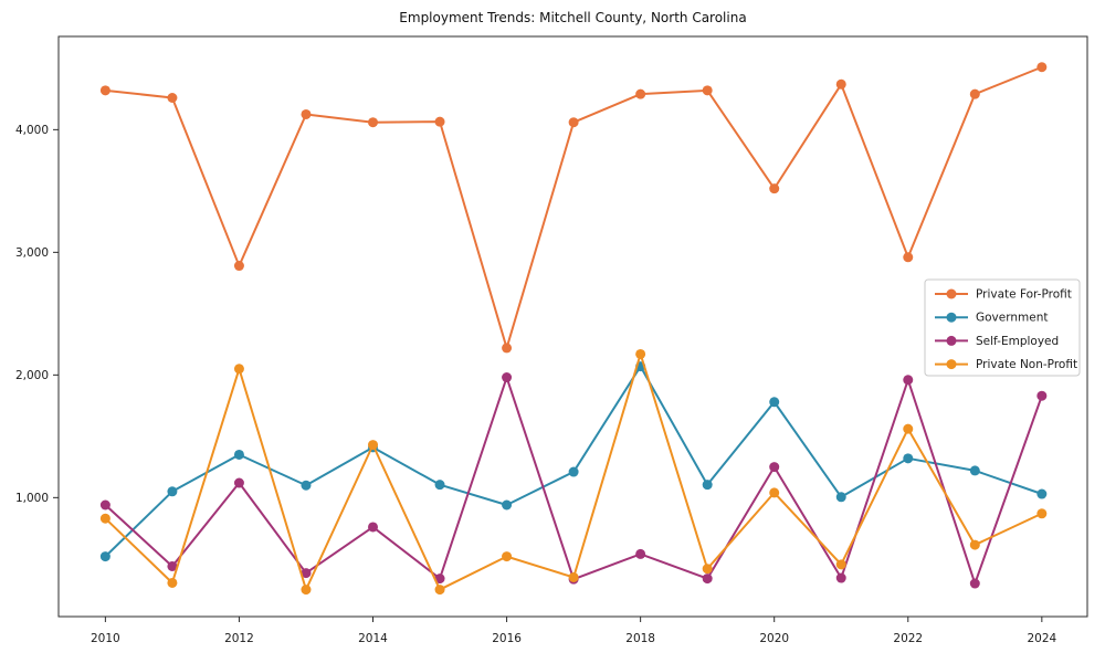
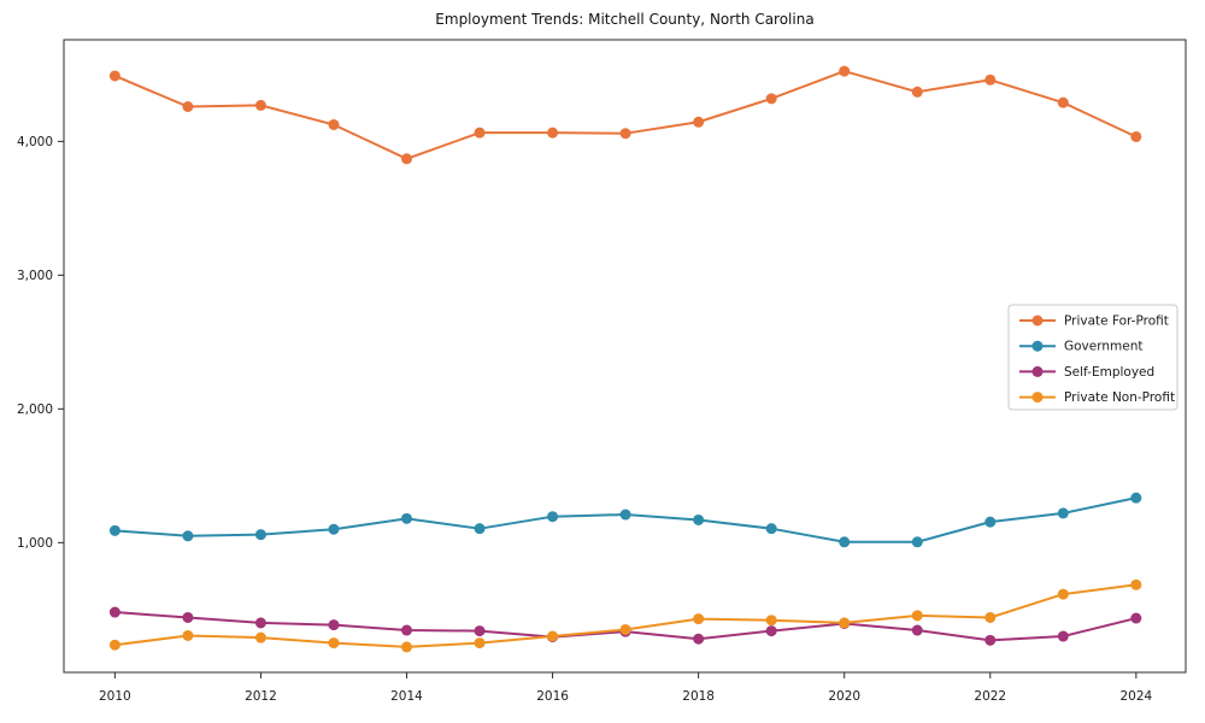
Private For-Profit/2010: 4320 -> 4490
Government/2010: 520 -> 1090
Self-Employed/2010: 940 -> 480
Private Non-Profit/2010: 830 -> 240
Private For-Profit/2012: 2890 -> 4270
Government/2012: 1350 -> 1060
Self-Employed/2012: 1120 -> 400
Private Non-Profit/2012: 2050 -> 290
Private For-Profit/2014: 4060 -> 3870
Government/2014: 1410 -> 1180
Self-Employed/2014: 760 -> 340
Private Non-Profit/2014: 1430 -> 220
Private For-Profit/2016: 2220 -> 4060
Government/2016: 940 -> 1200
Self-Employed/2016: 1980 -> 300
Private Non-Profit/2016: 520 -> 300
Private For-Profit/2018: 4290 -> 4140
Government/2018: 2070 -> 1170
Self-Employed/2018: 540 -> 280
Private Non-Profit/2018: 2170 -> 430
Private For-Profit/2020: 3520 -> 4520
Government/2020: 1780 -> 1000
Self-Employed/2020: 1250 -> 400
Private Non-Profit/2020: 1040 -> 400
Private For-Profit/2022: 2960 -> 4460
Government/2022: 1320 -> 1160
Self-Employed/2022: 1960 -> 270
Private Non-Profit/2022: 1560 -> 440
Private For-Profit/2024: 4510 -> 4040
Government/2024: 1030 -> 1340
Self-Employed/2024: 1830 -> 440
Private Non-Profit/2024: 870 -> 680
